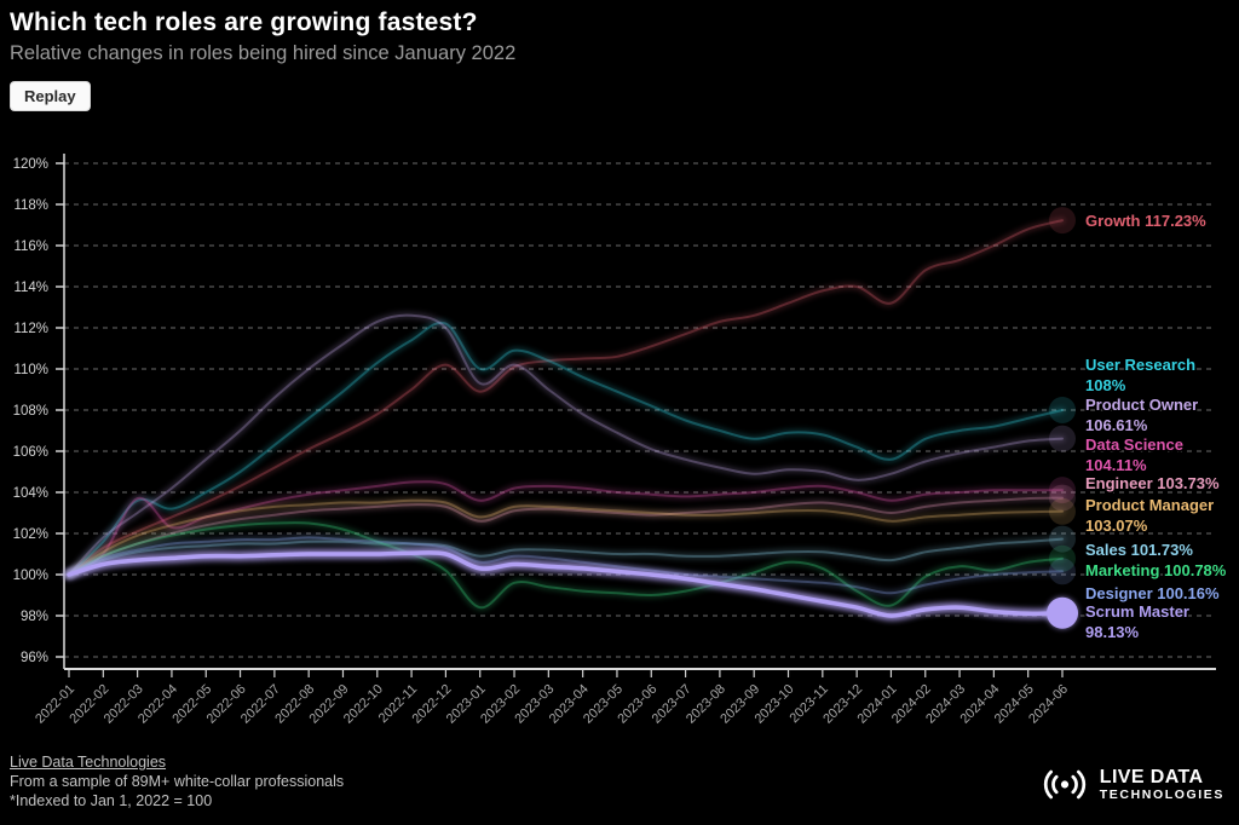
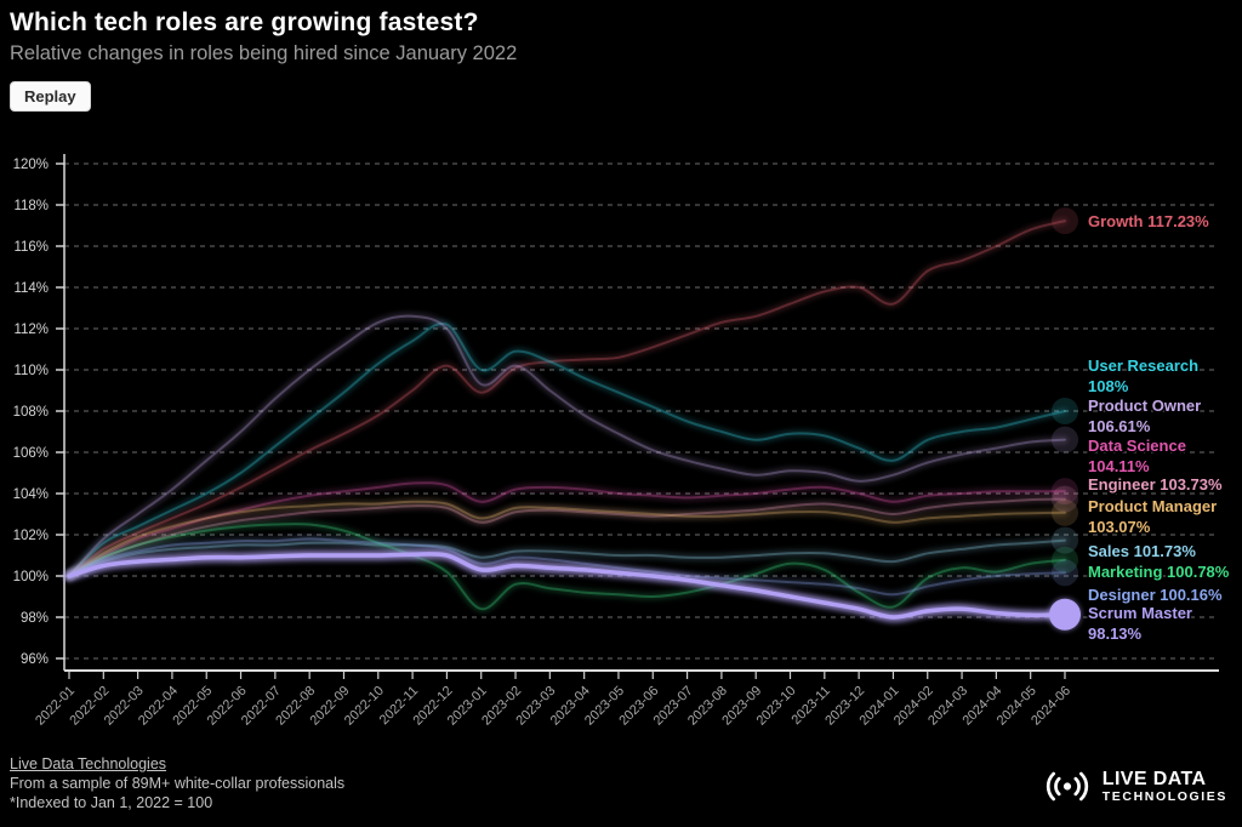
User Research/2022-03: 103.6% -> 102.4%
Data Science/2022-03: 103.7% -> 101.8%
